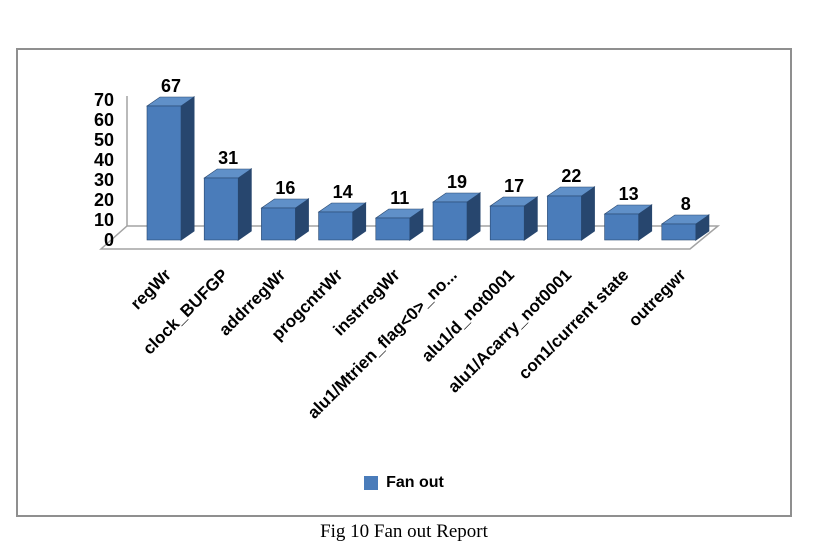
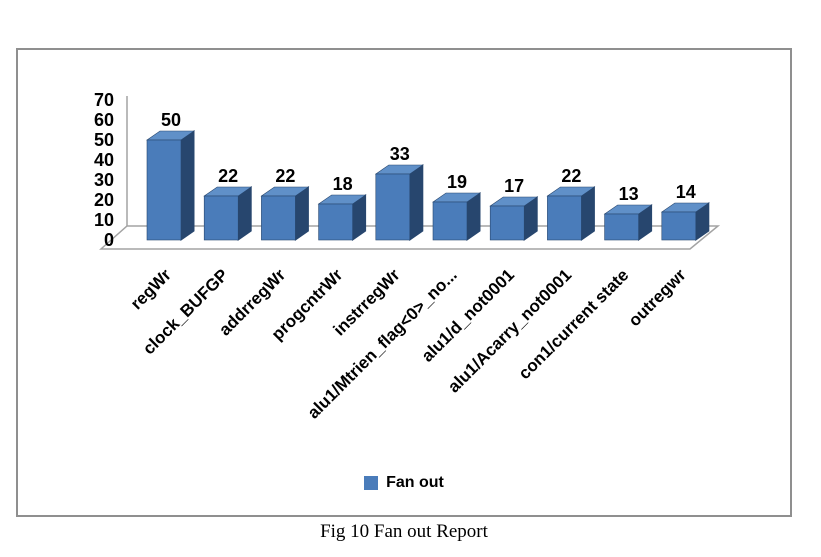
regWr: 67 -> 50
clock_BUFGP: 31 -> 22
addrregWr: 16 -> 22
progcntrWr: 14 -> 18
instrregWr: 11 -> 33
outregwr: 8 -> 14
